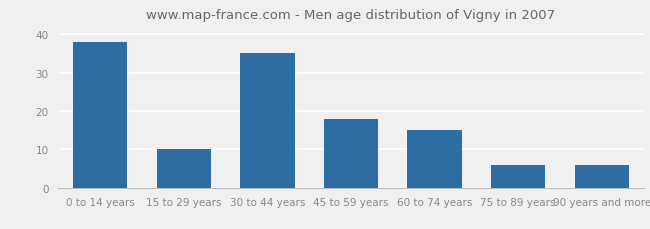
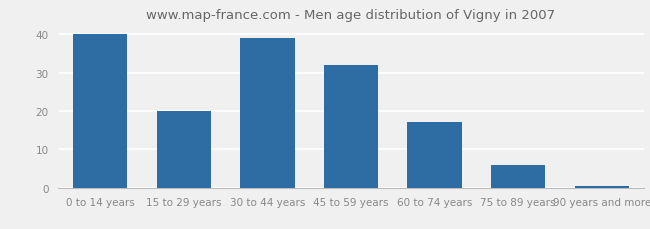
0 to 14 years: 38.0 -> 40.0
15 to 29 years: 10.0 -> 20.0
30 to 44 years: 35.0 -> 39.0
45 to 59 years: 18.0 -> 32.0
60 to 74 years: 15.0 -> 17.0
90 years and more: 6.0 -> 0.5
